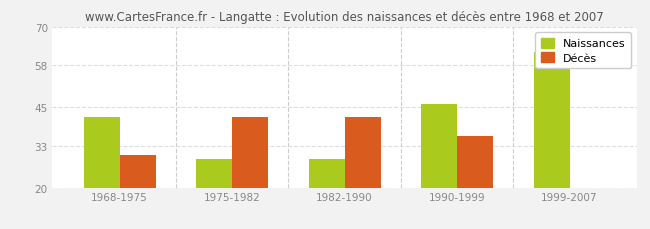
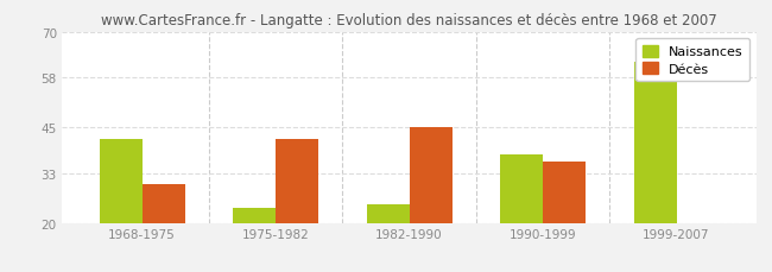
Naissances/1975-1982: 29 -> 24
Naissances/1982-1990: 29 -> 25
Décès/1982-1990: 42 -> 45
Naissances/1990-1999: 46 -> 38
